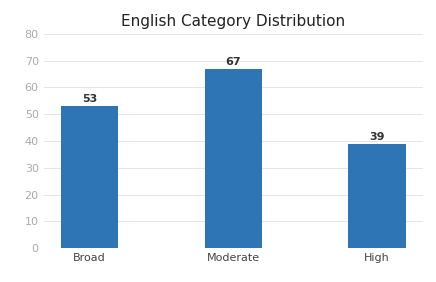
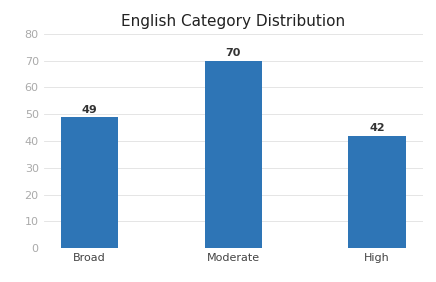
Broad: 53 -> 49
Moderate: 67 -> 70
High: 39 -> 42
